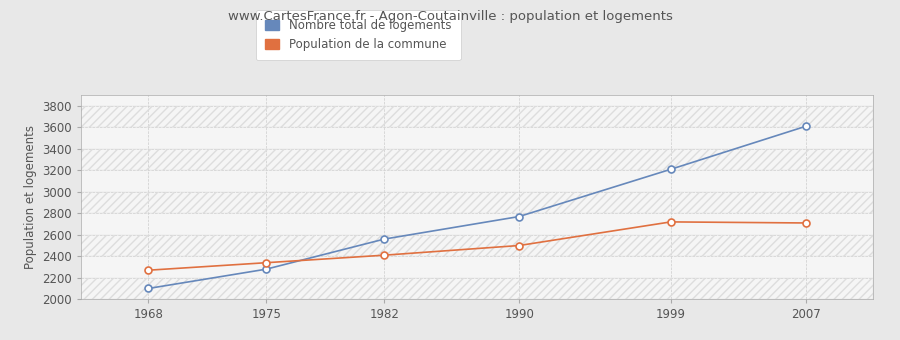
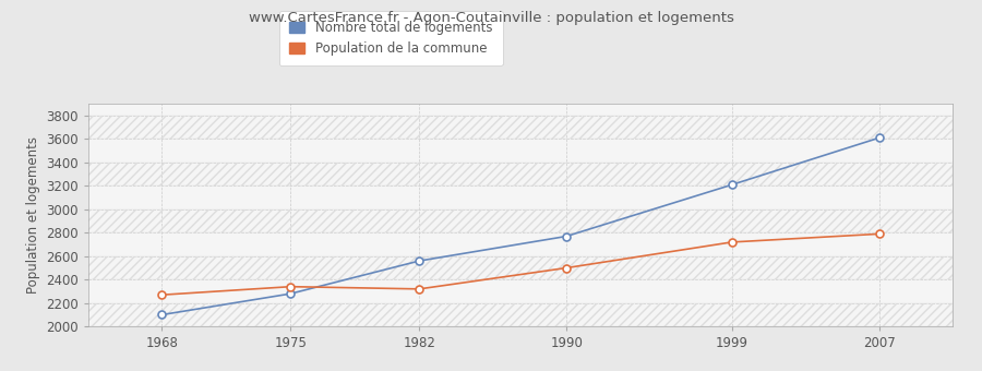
Population de la commune/1982: 2410 -> 2320
Population de la commune/2007: 2710 -> 2790
